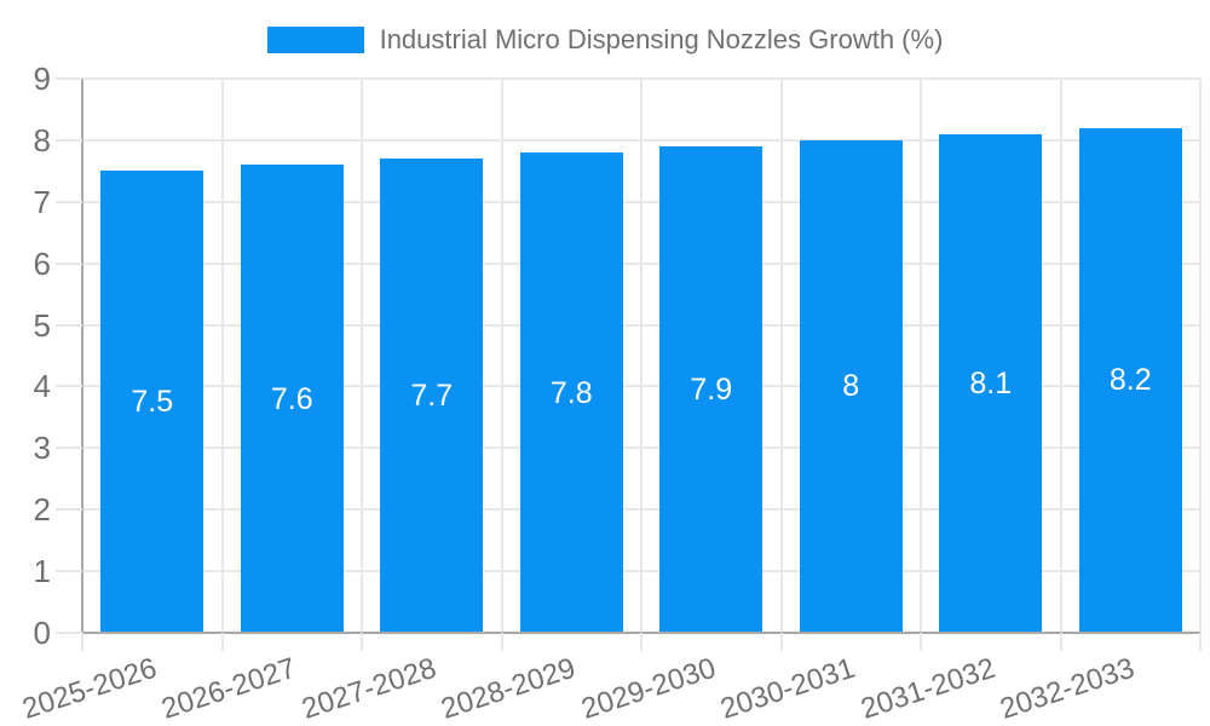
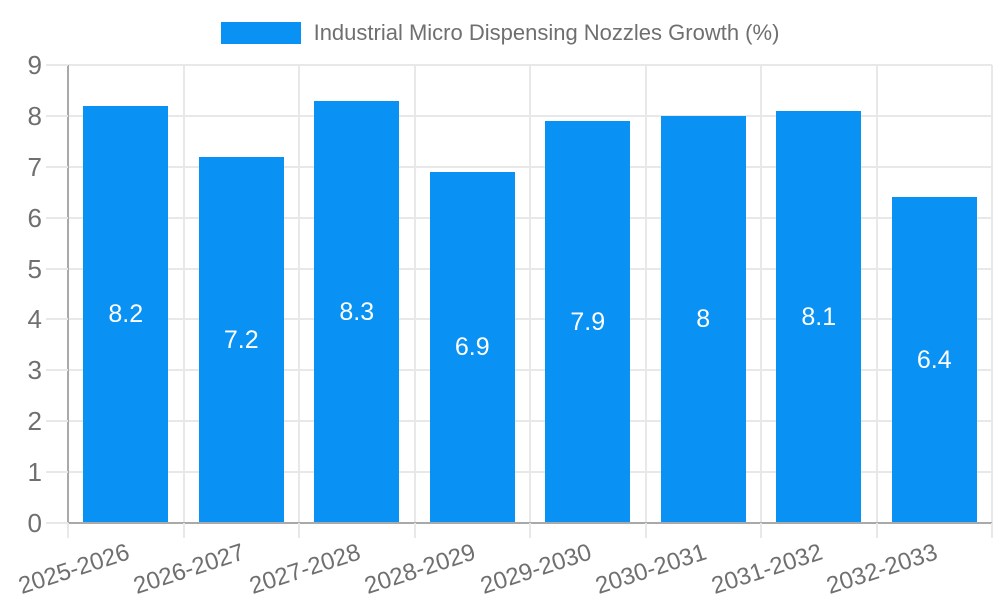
2025-2026: 7.5 -> 8.2
2026-2027: 7.6 -> 7.2
2027-2028: 7.7 -> 8.3
2028-2029: 7.8 -> 6.9
2032-2033: 8.2 -> 6.4
